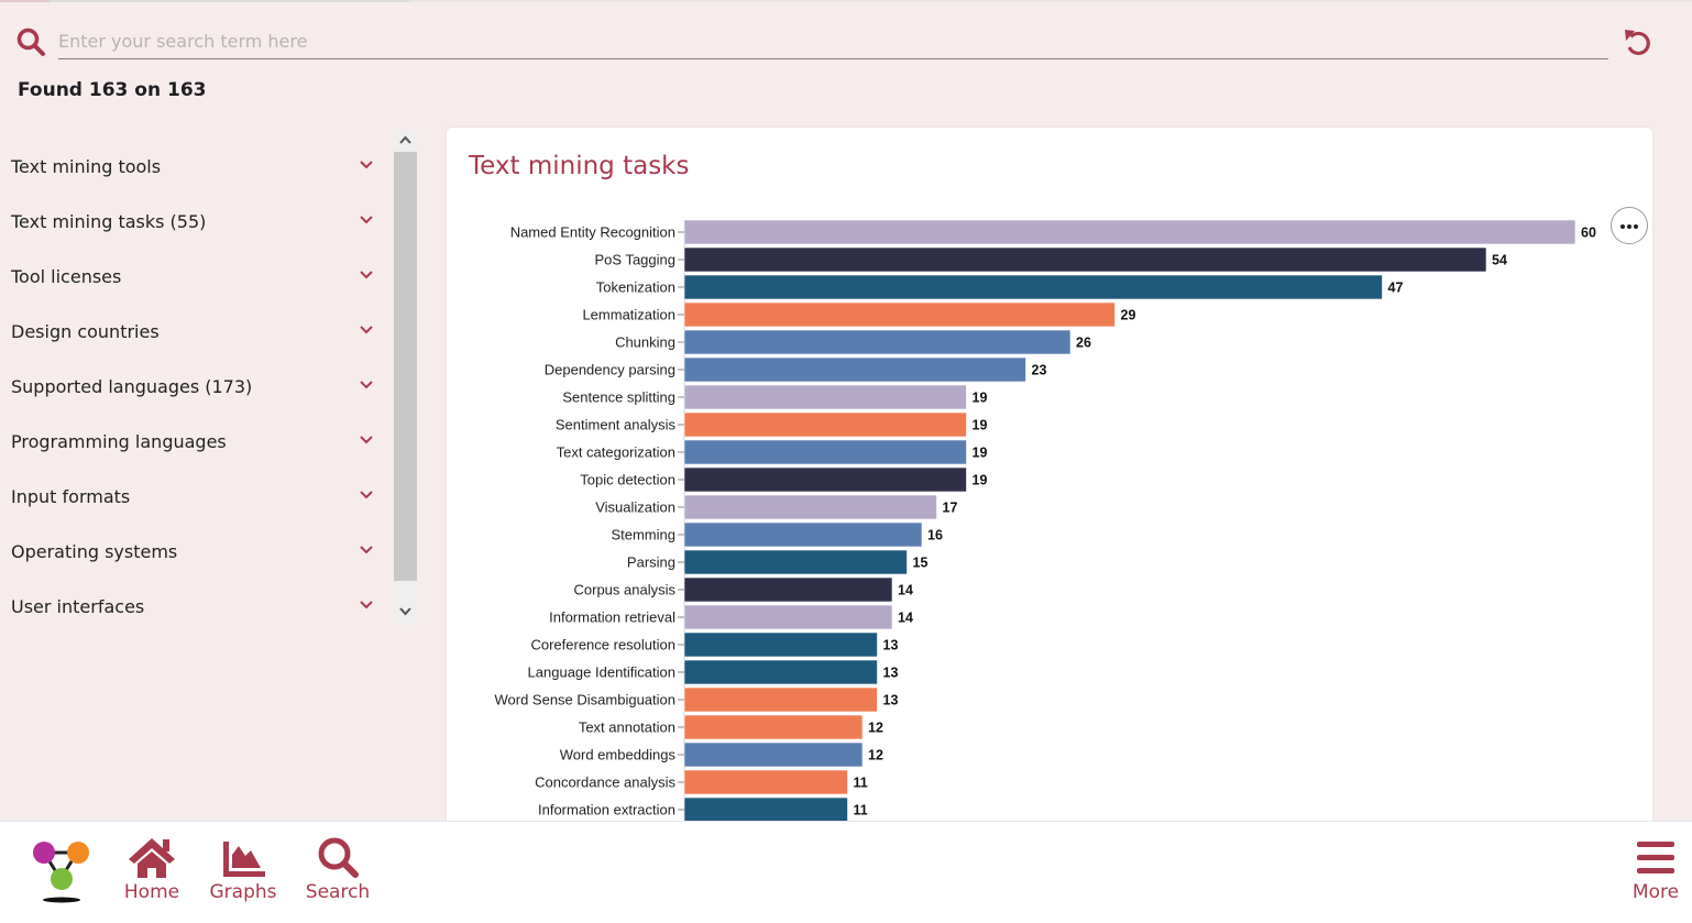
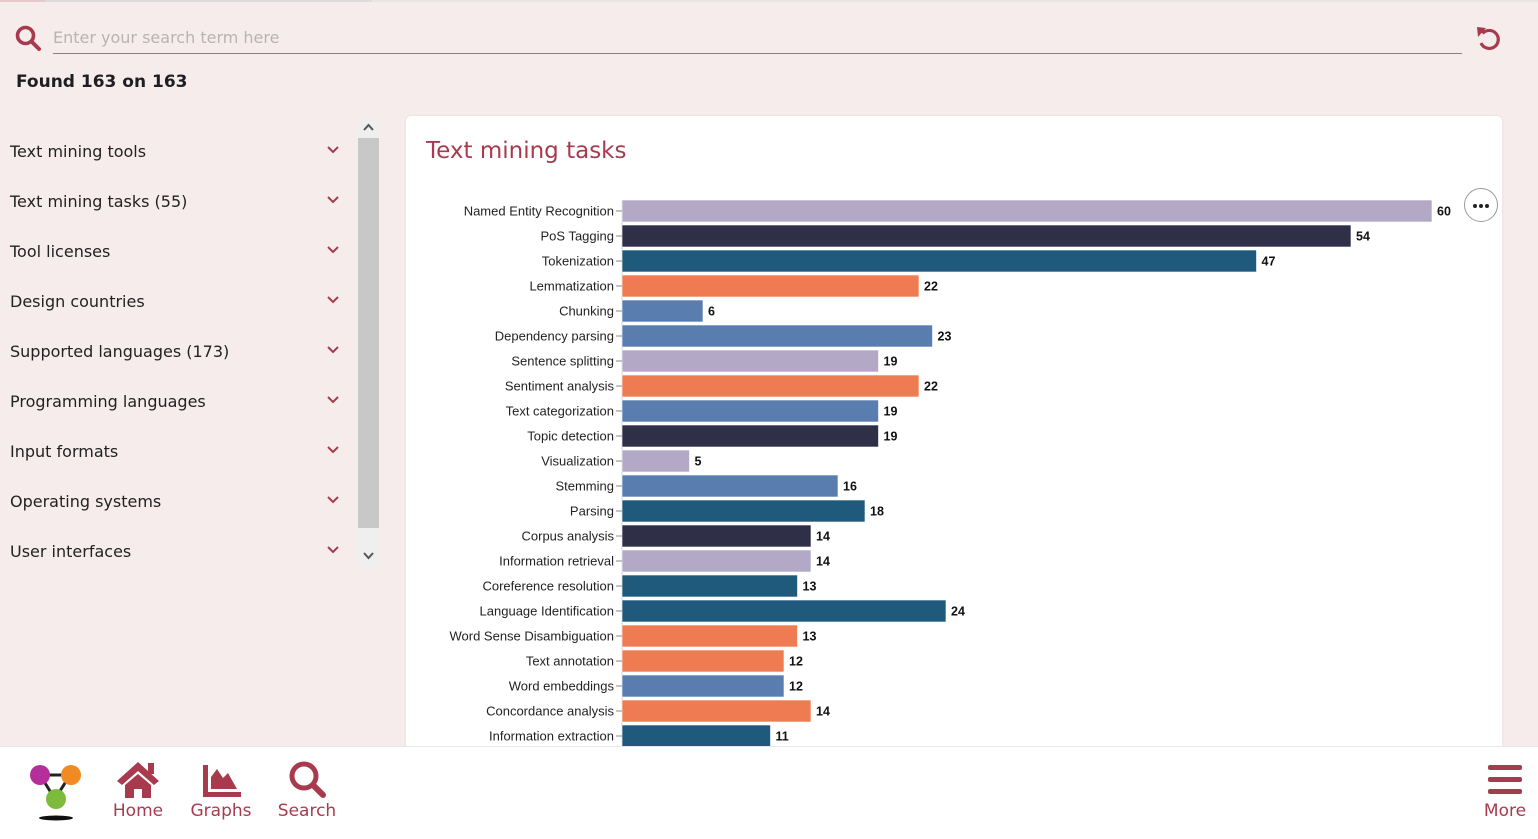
Lemmatization: 29 -> 22
Chunking: 26 -> 6
Sentiment analysis: 19 -> 22
Visualization: 17 -> 5
Parsing: 15 -> 18
Language Identification: 13 -> 24
Concordance analysis: 11 -> 14
